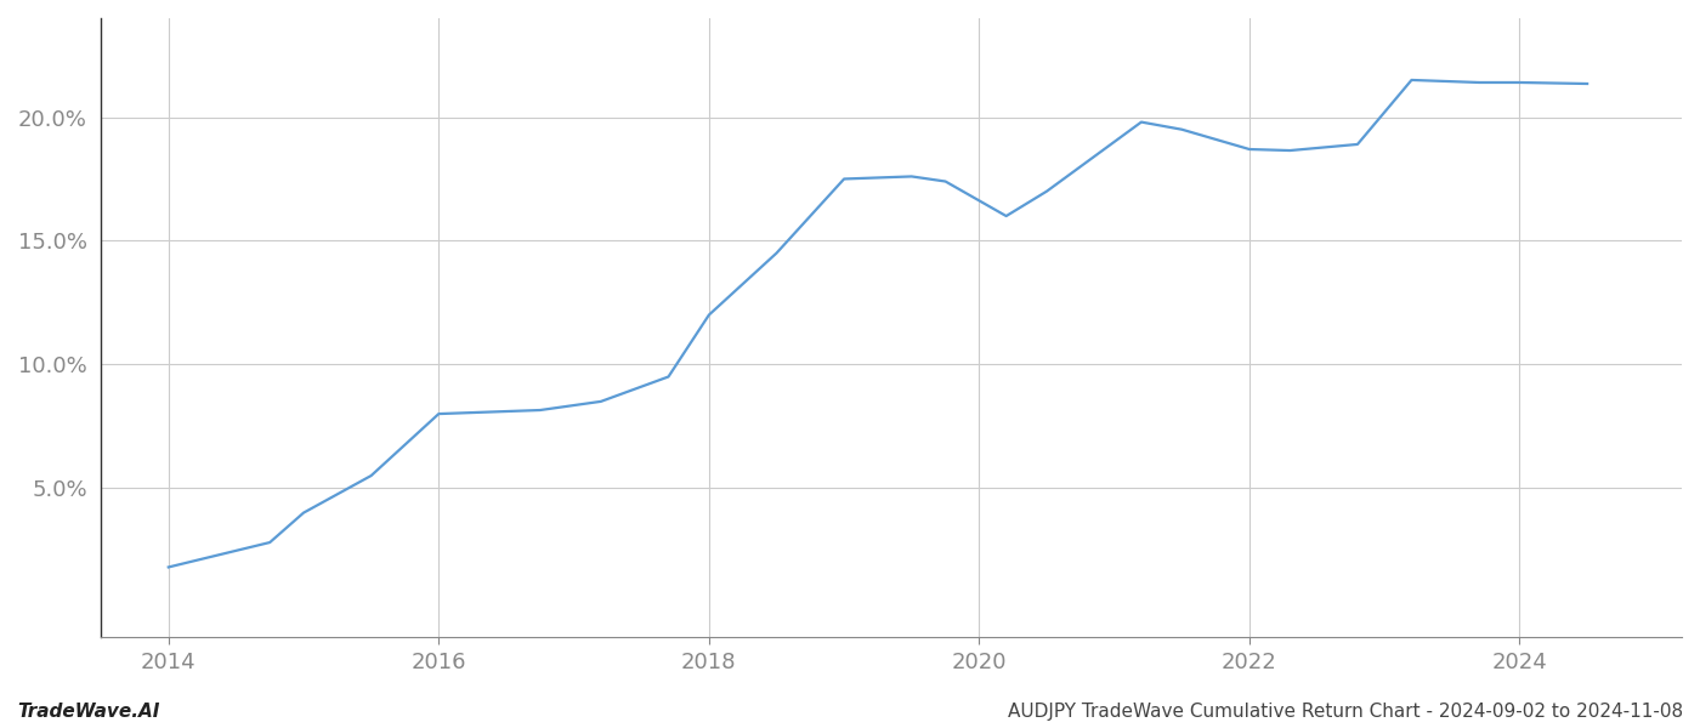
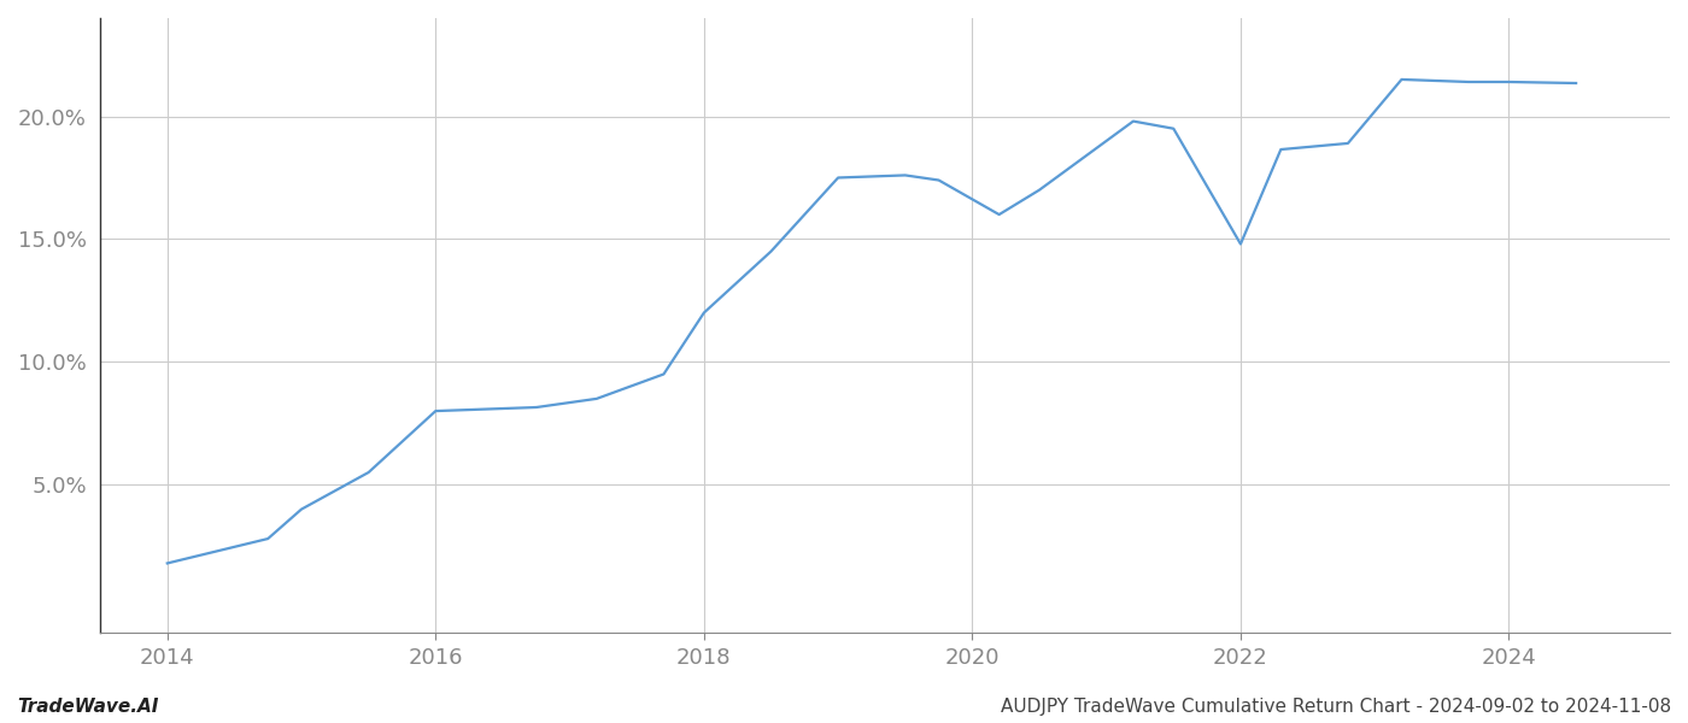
2022: 18.70% -> 14.80%
